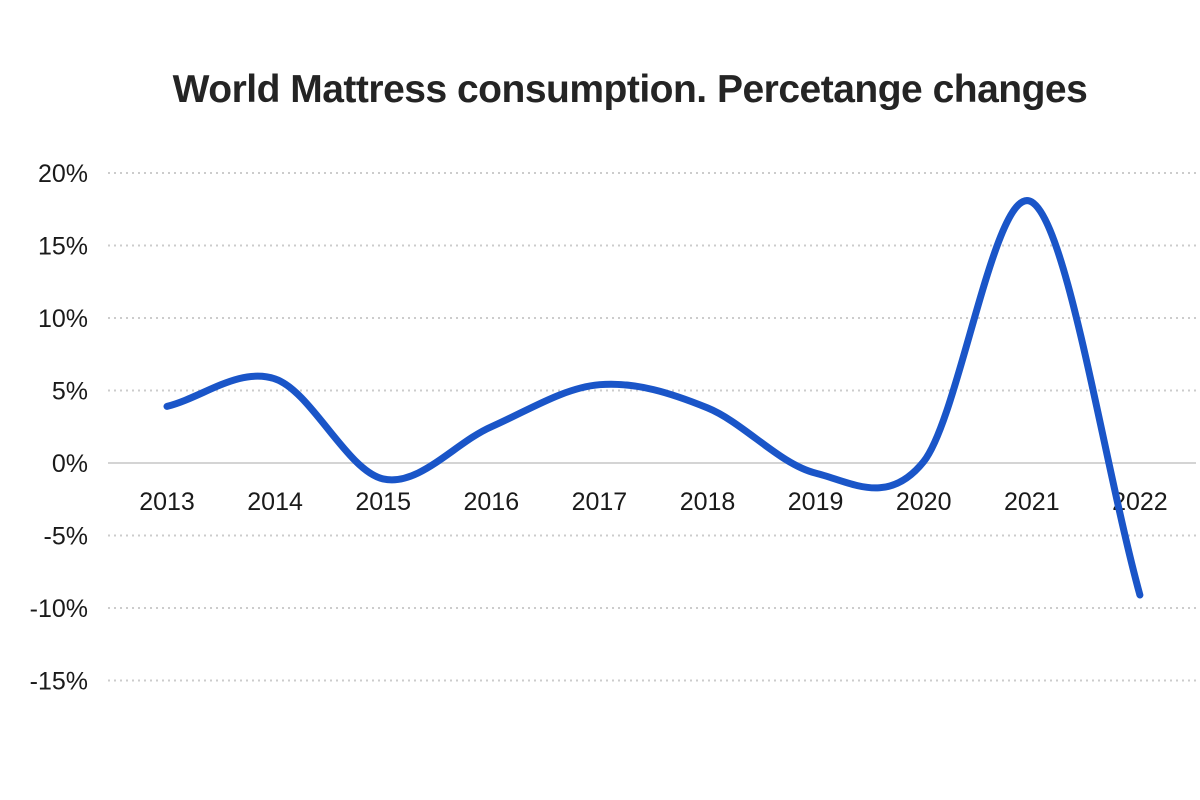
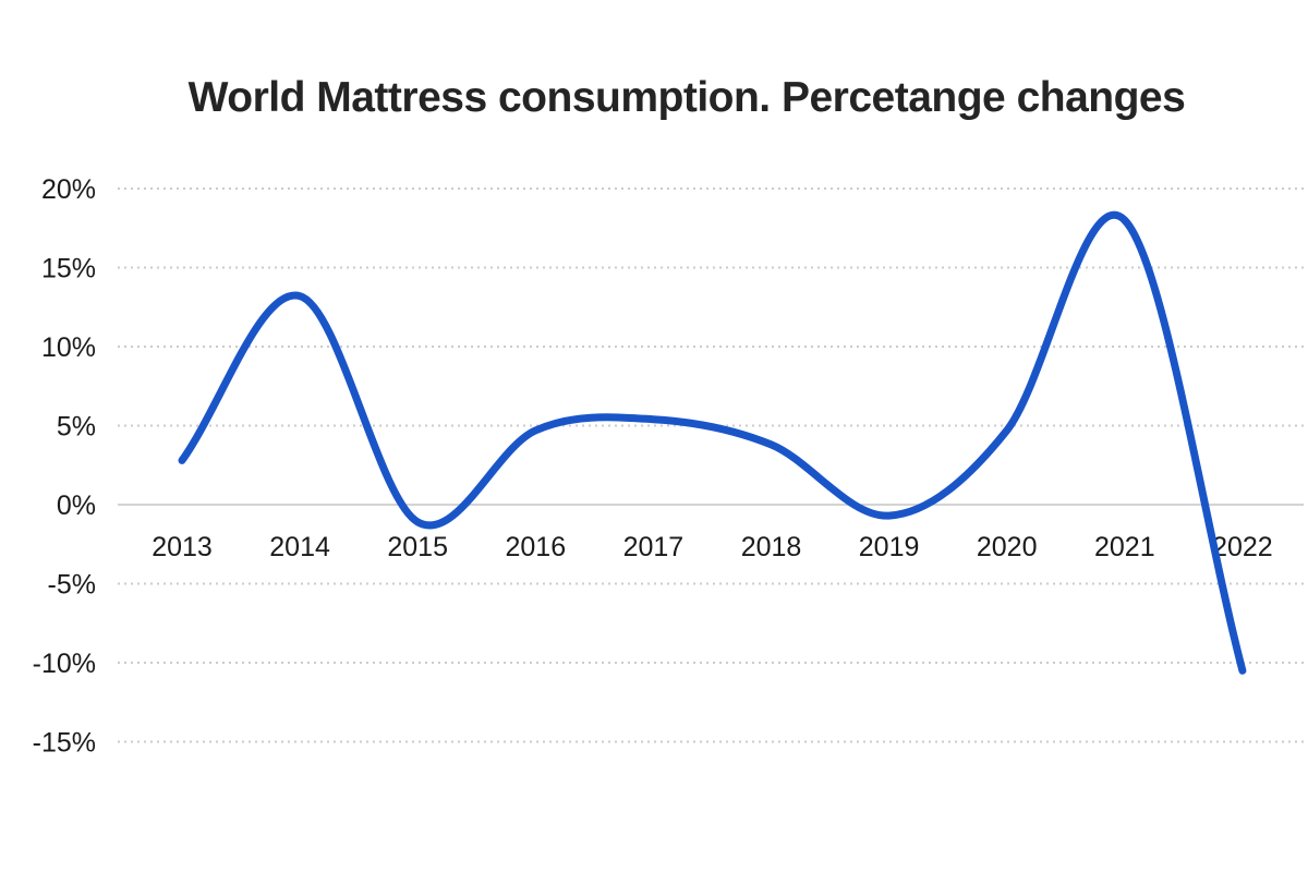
2013: 3.9% -> 2.8%
2014: 5.8% -> 13.2%
2016: 2.5% -> 4.7%
2020: 0.1% -> 4.7%
2022: -9.1% -> -10.5%
